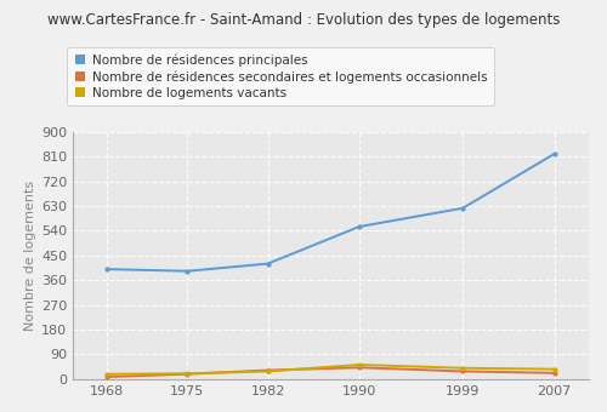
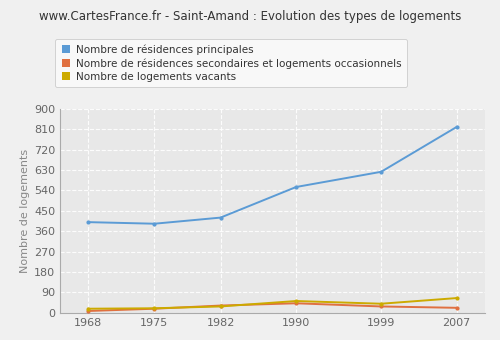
Nombre de logements vacants/2007: 36 -> 65
